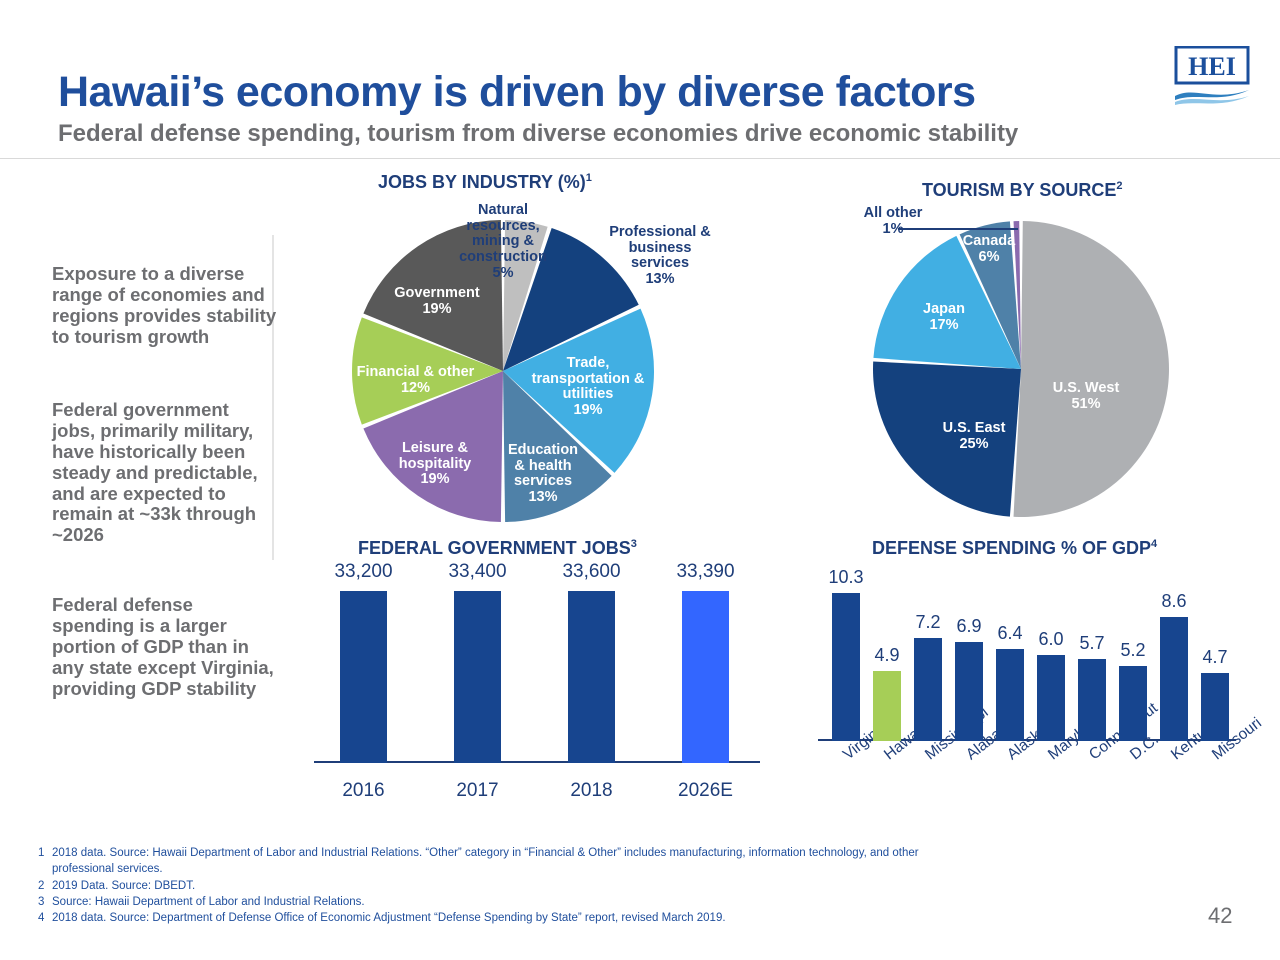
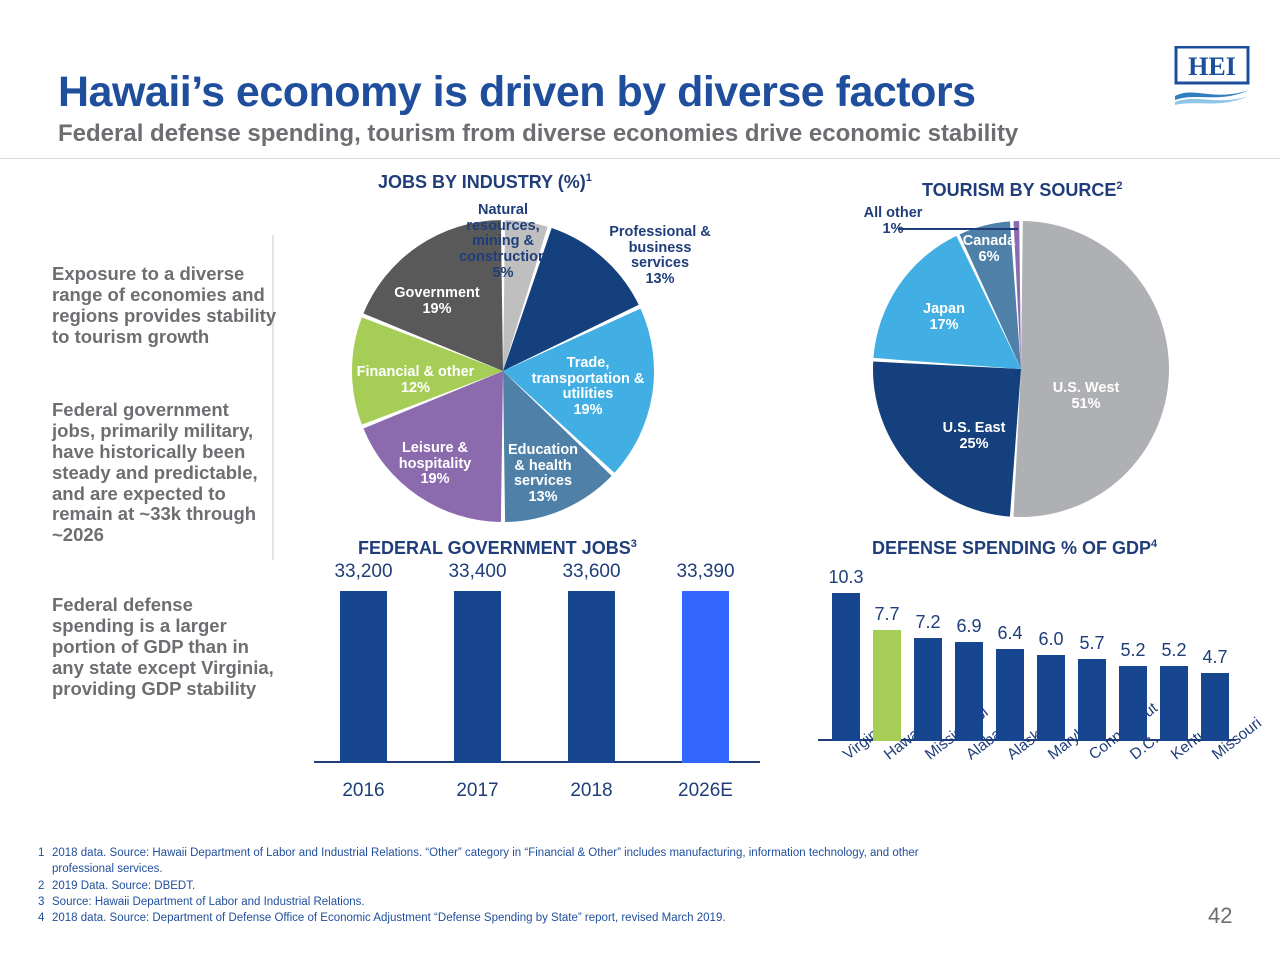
DEFENSE SPENDING % OF GDP/Hawaii: 4.9 -> 7.7
DEFENSE SPENDING % OF GDP/Kentucky: 8.6 -> 5.2
